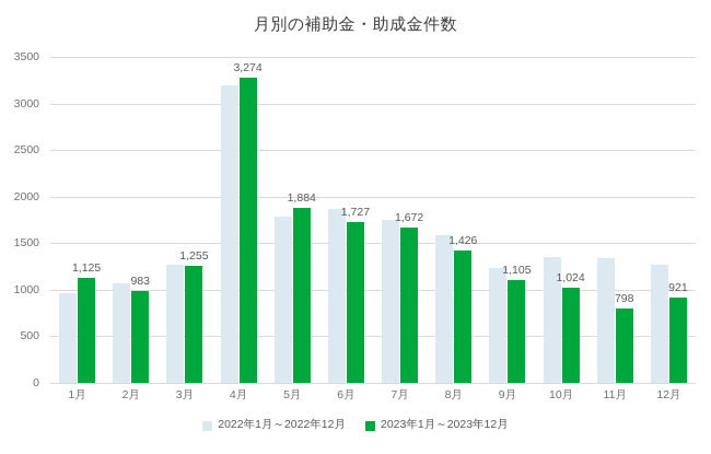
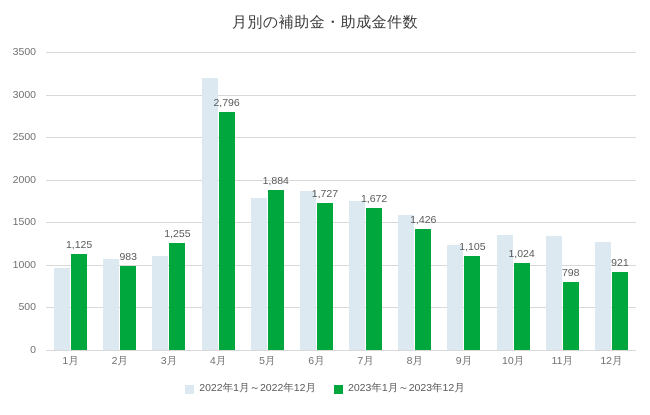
2022年1月～2022年12月/3月: 1300 -> 1100
2023年1月～2023年12月/4月: 3,274 -> 2,796
